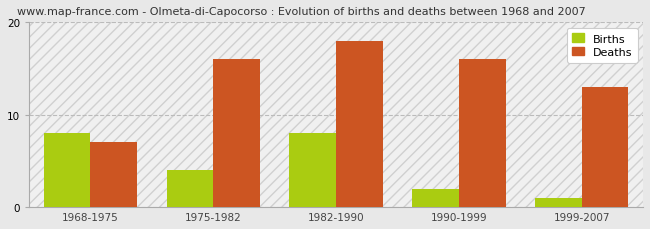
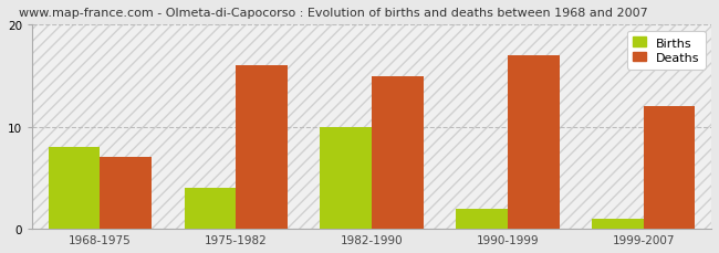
Births/1982-1990: 8 -> 10
Deaths/1982-1990: 18 -> 15
Deaths/1990-1999: 16 -> 17
Deaths/1999-2007: 13 -> 12
